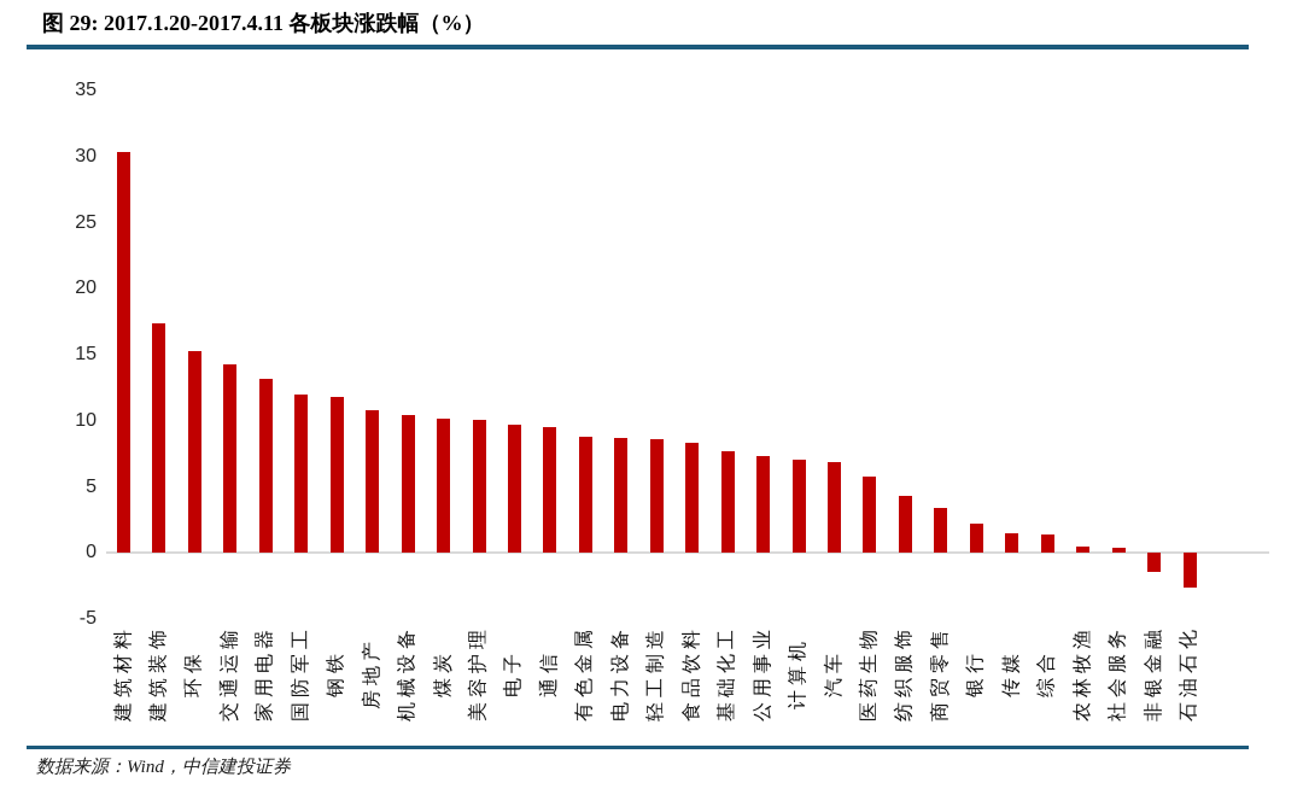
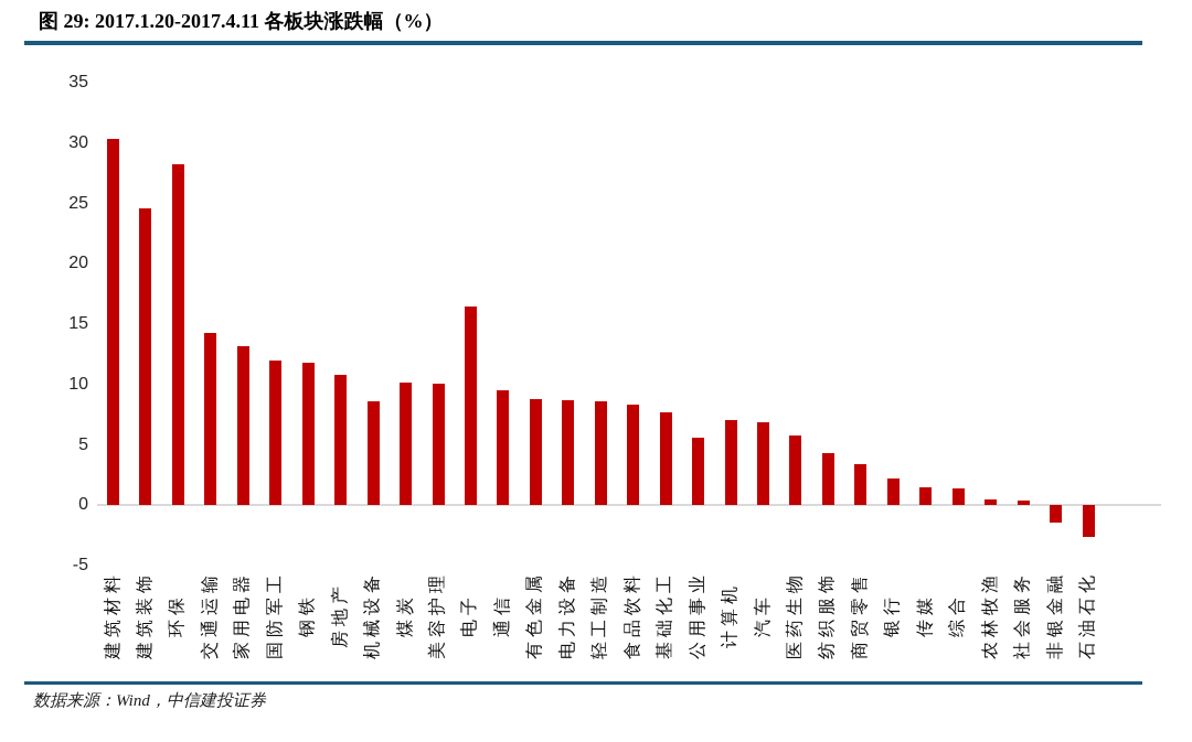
建筑装饰: 17.4 -> 24.6
环保: 15.3 -> 28.2
机械设备: 10.4 -> 8.6
电子: 9.7 -> 16.5
公用事业: 7.3 -> 5.6
